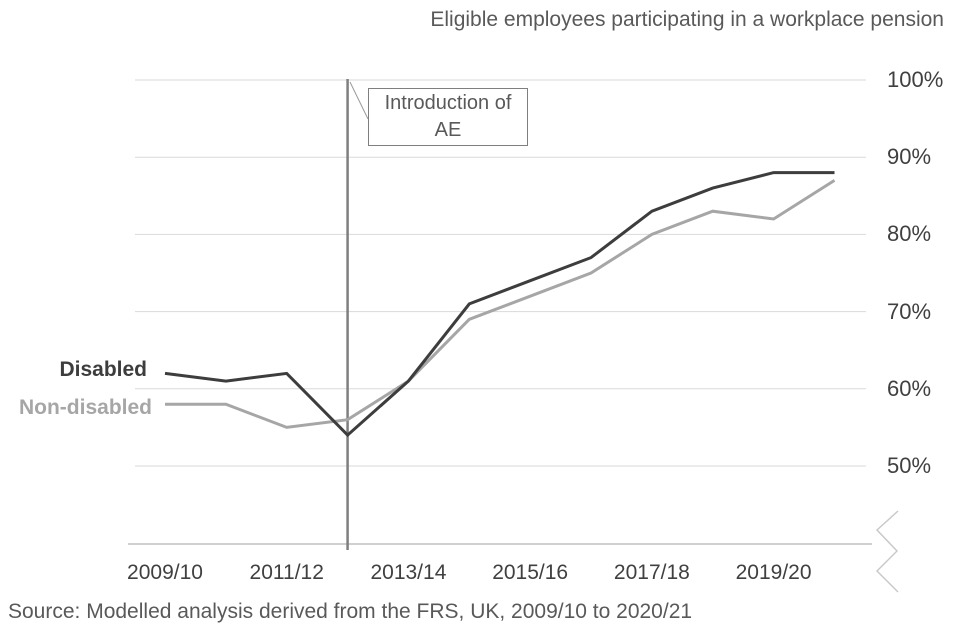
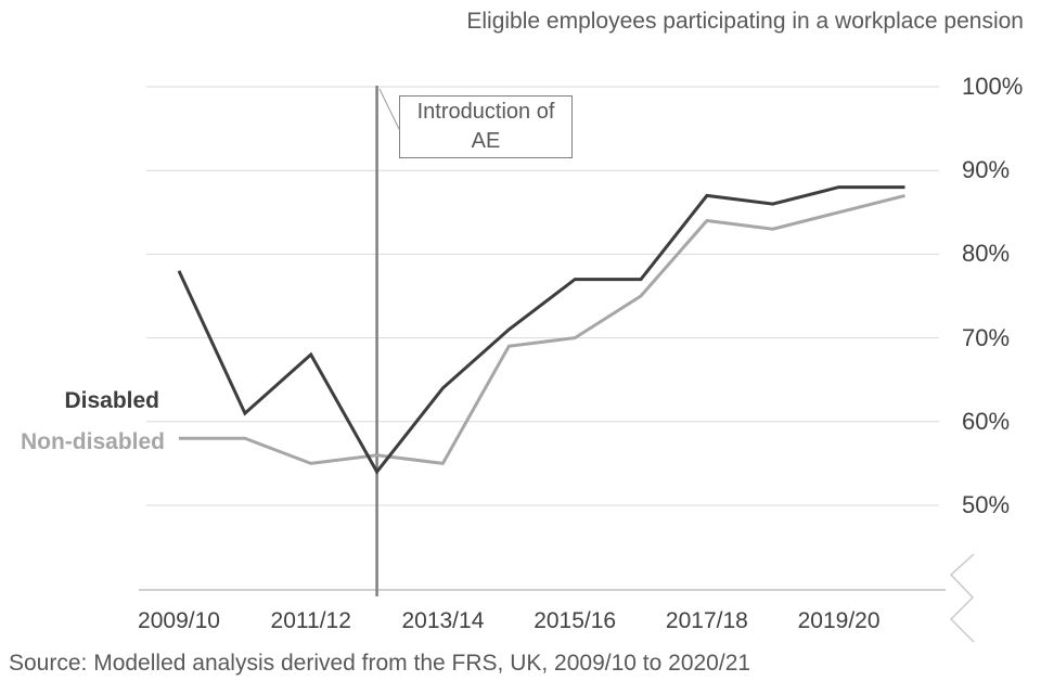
Disabled/2009/10: 62% -> 78%
Disabled/2011/12: 62% -> 68%
Disabled/2013/14: 61% -> 64%
Non-disabled/2013/14: 61% -> 55%
Disabled/2015/16: 74% -> 77%
Non-disabled/2015/16: 72% -> 70%
Disabled/2017/18: 83% -> 87%
Non-disabled/2017/18: 80% -> 84%
Non-disabled/2019/20: 82% -> 85%
